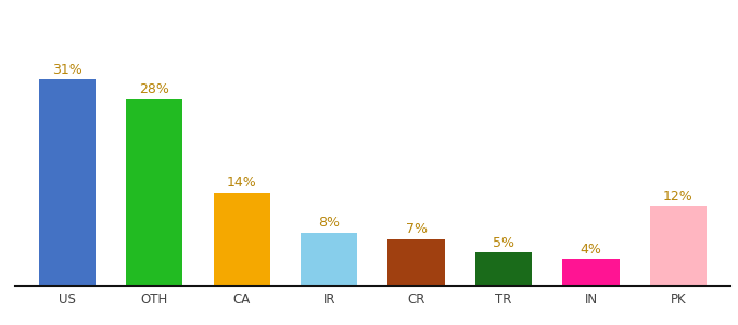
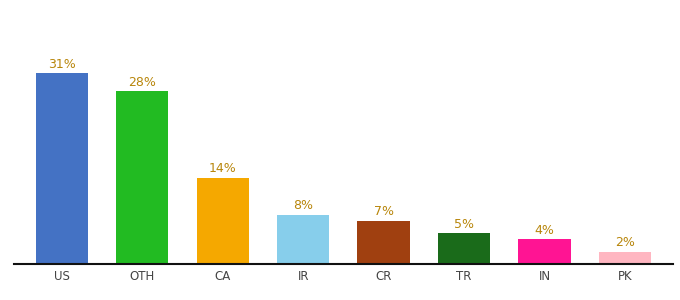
PK: 12% -> 2%
